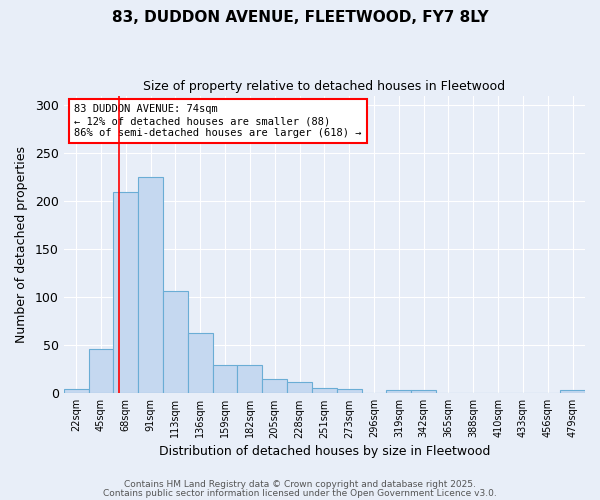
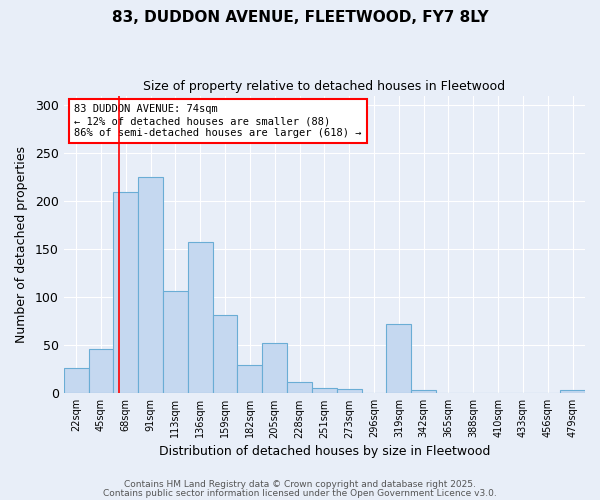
22sqm: 4 -> 26
136sqm: 63 -> 158
159sqm: 30 -> 82
205sqm: 15 -> 52
319sqm: 3 -> 72
